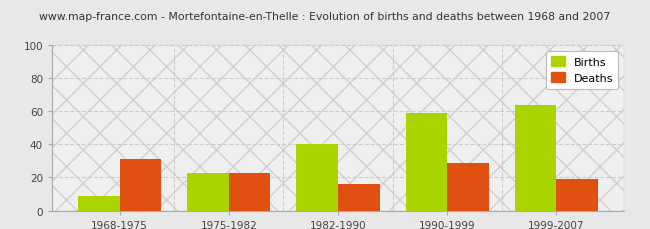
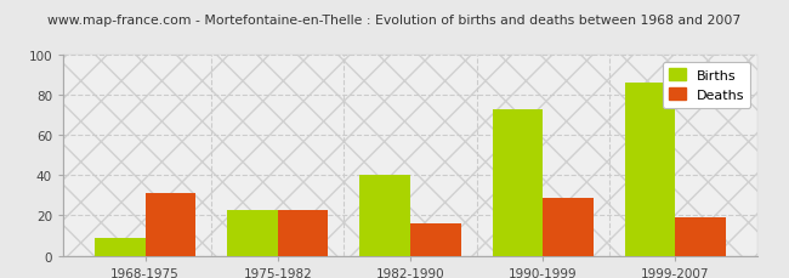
Births/1990-1999: 59 -> 73
Births/1999-2007: 64 -> 86
